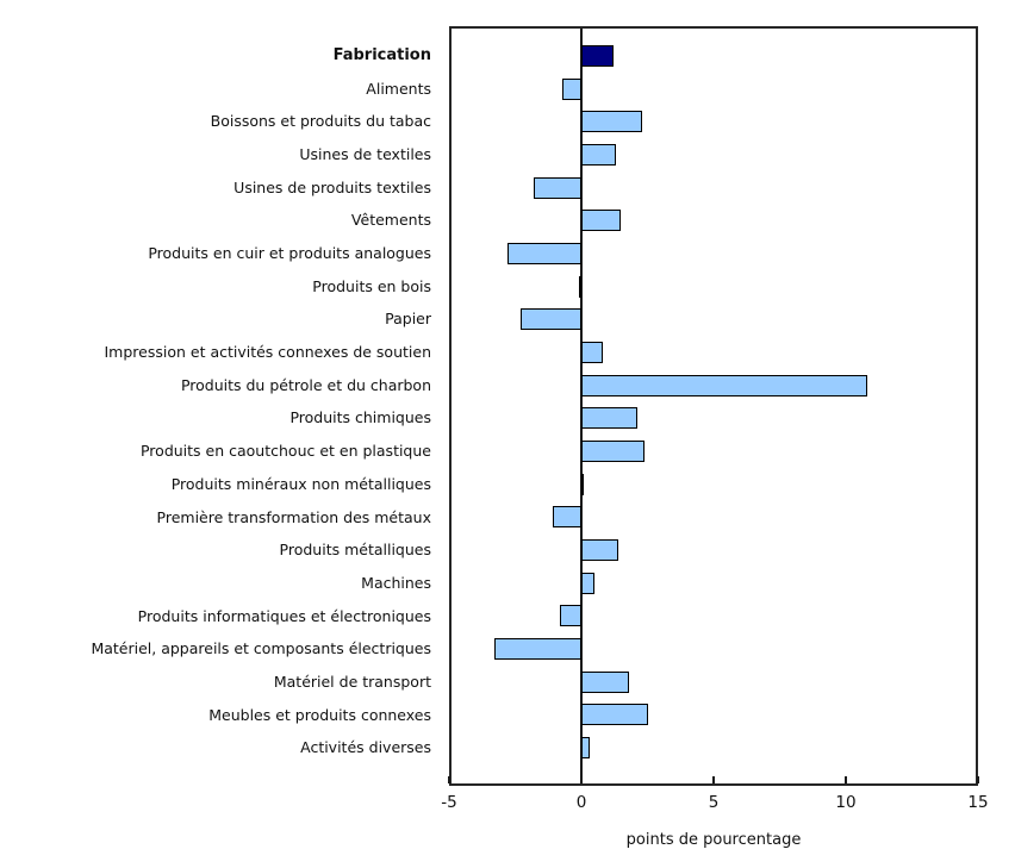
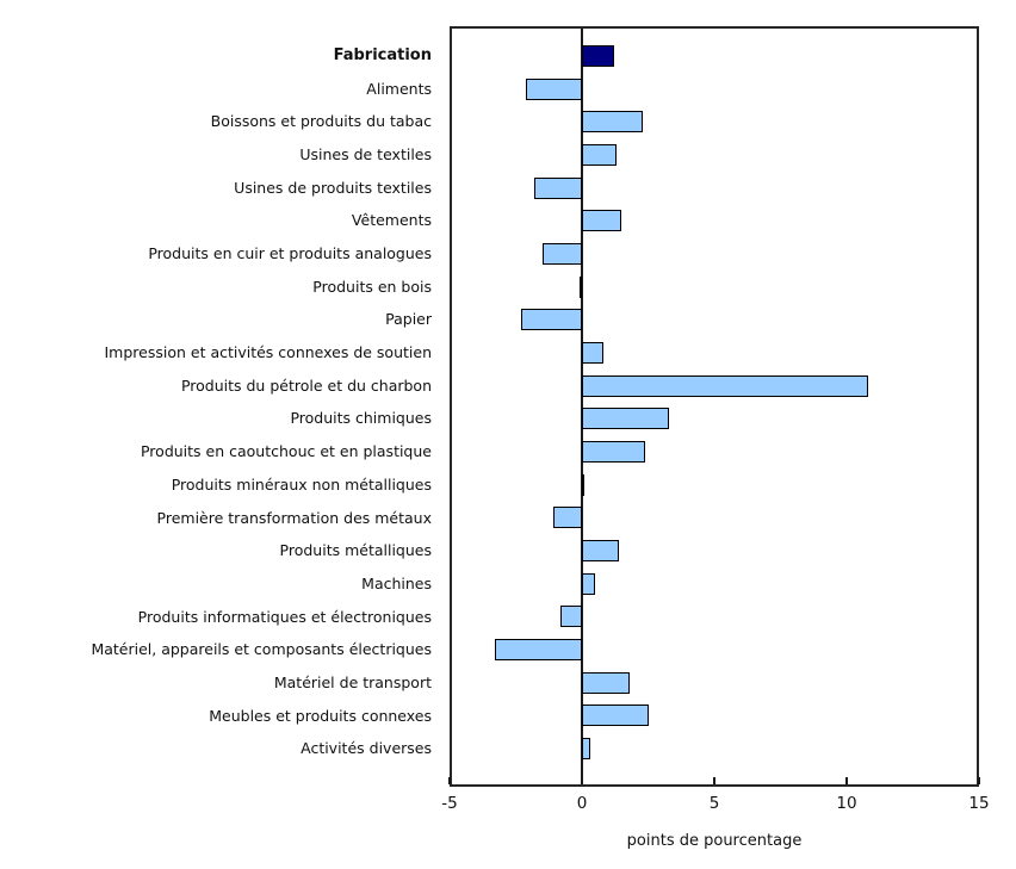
Aliments: -0.7 -> -2.1
Produits en cuir et produits analogues: -2.8 -> -1.5
Produits chimiques: 2.1 -> 3.3
